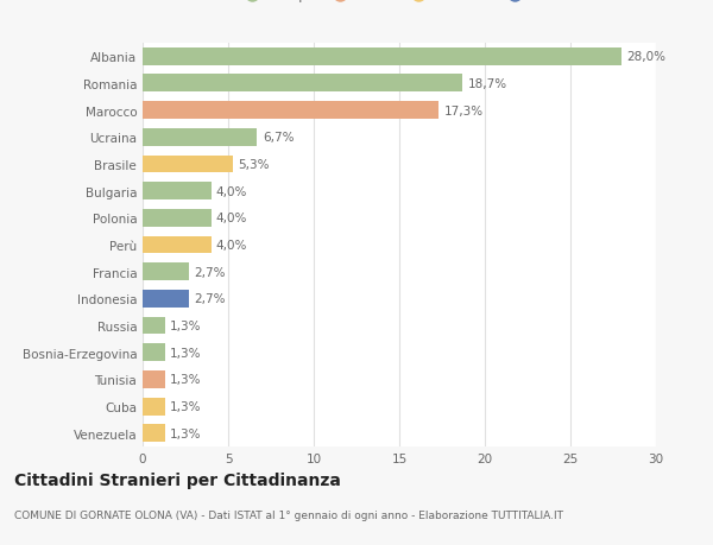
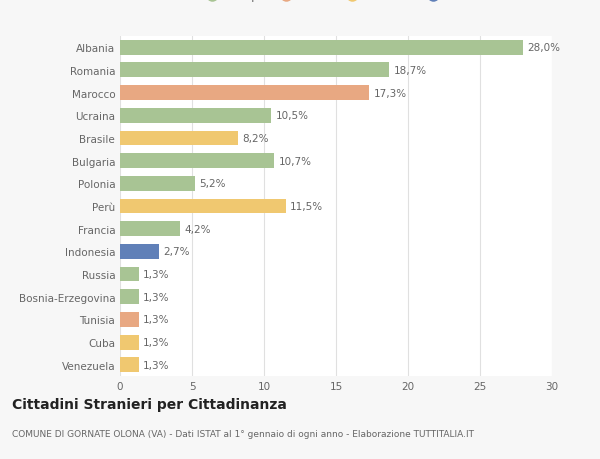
Ucraina: 6,7% -> 10,5%
Brasile: 5,3% -> 8,2%
Bulgaria: 4,0% -> 10,7%
Polonia: 4,0% -> 5,2%
Perù: 4,0% -> 11,5%
Francia: 2,7% -> 4,2%
